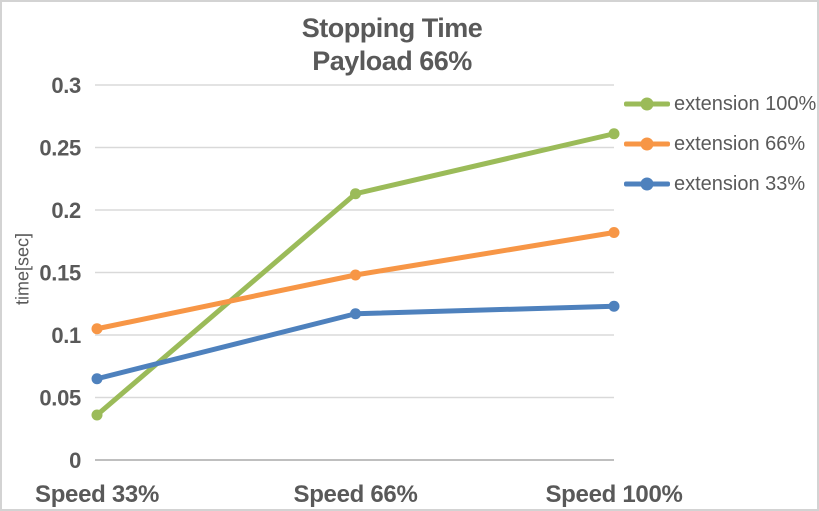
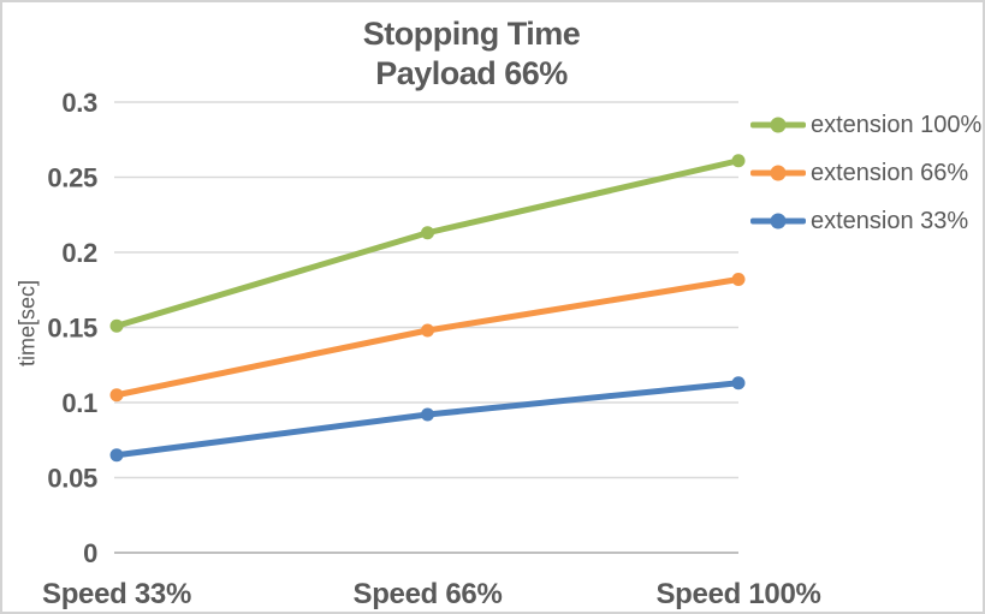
extension 100%/Speed 33%: 0.036 -> 0.151
extension 33%/Speed 66%: 0.117 -> 0.092
extension 33%/Speed 100%: 0.123 -> 0.113
